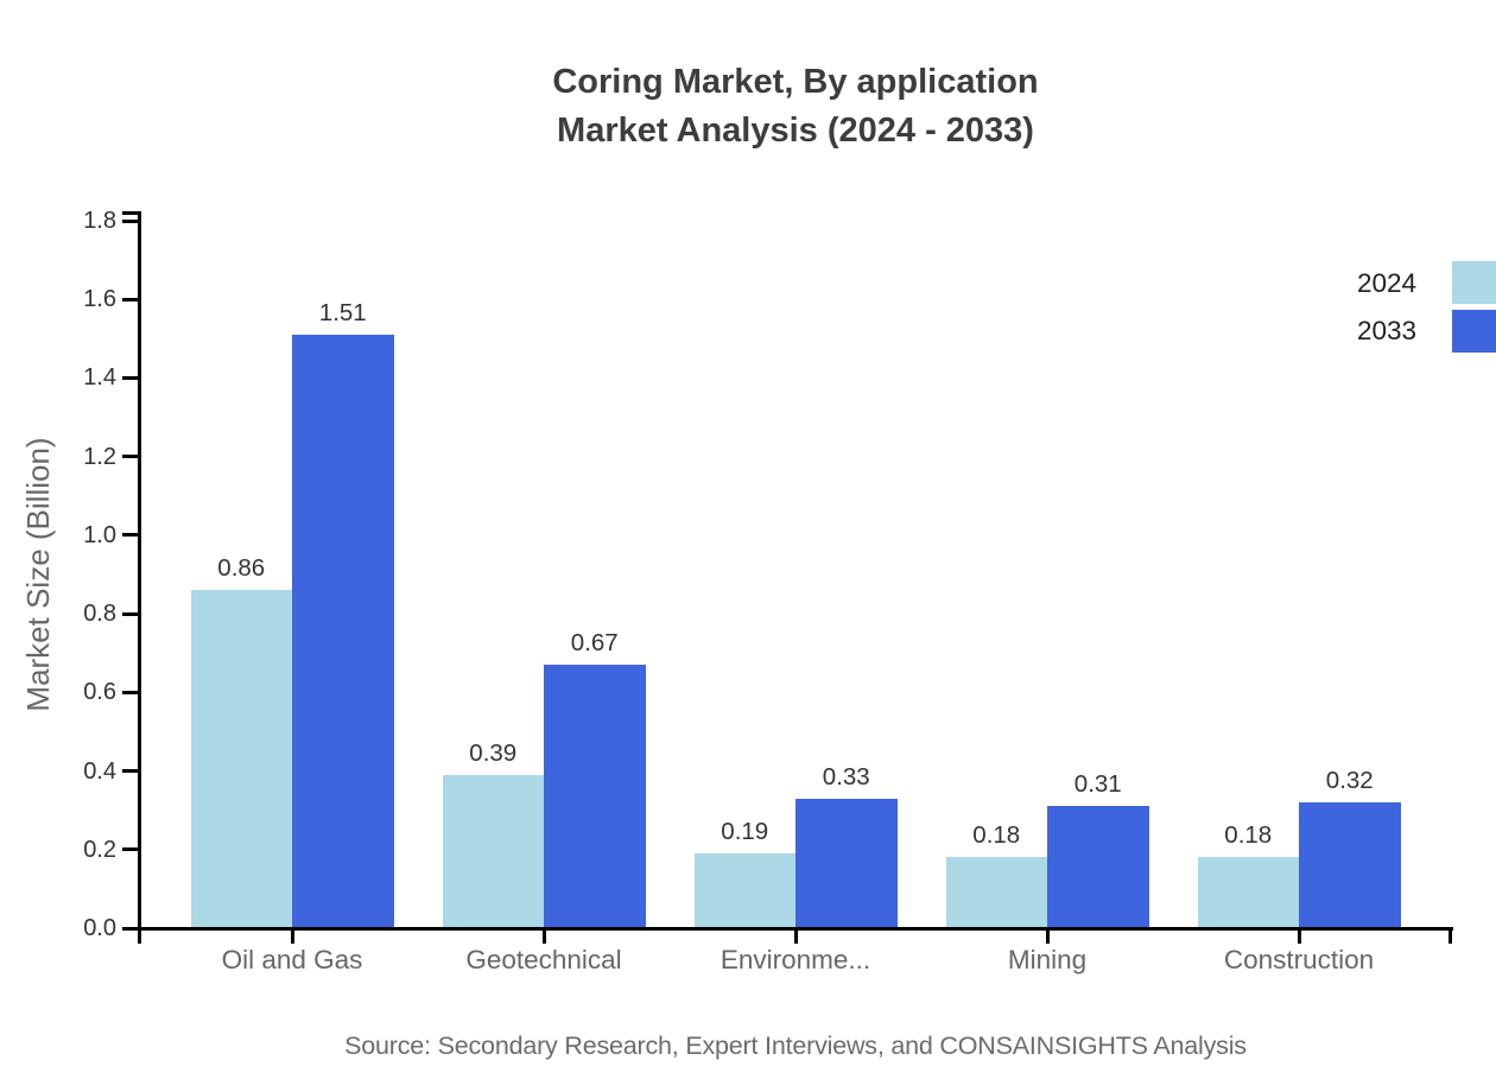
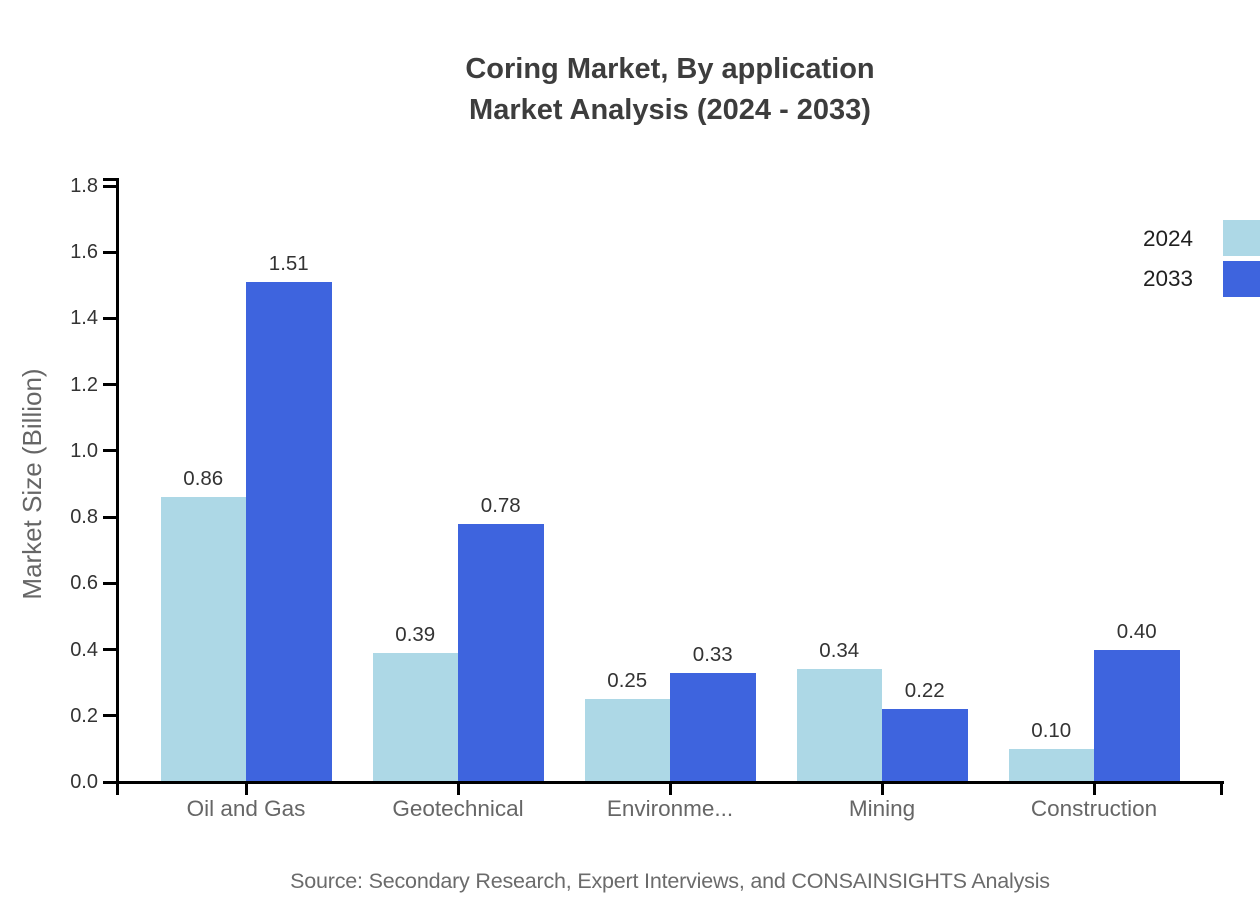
2033/Geotechnical: 0.67 -> 0.78
2024/Environme...: 0.19 -> 0.25
2024/Mining: 0.18 -> 0.34
2033/Mining: 0.31 -> 0.22
2024/Construction: 0.18 -> 0.10
2033/Construction: 0.32 -> 0.40
